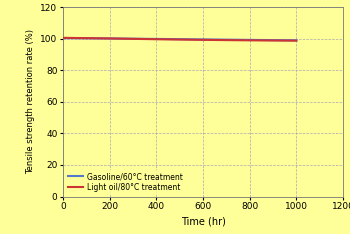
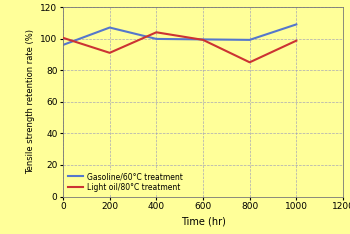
Gasoline/60°C treatment/0: 100 -> 96
Gasoline/60°C treatment/200: 100 -> 107
Light oil/80°C treatment/200: 100 -> 91
Light oil/80°C treatment/400: 100 -> 104
Light oil/80°C treatment/800: 99 -> 85
Gasoline/60°C treatment/1000: 99 -> 109
